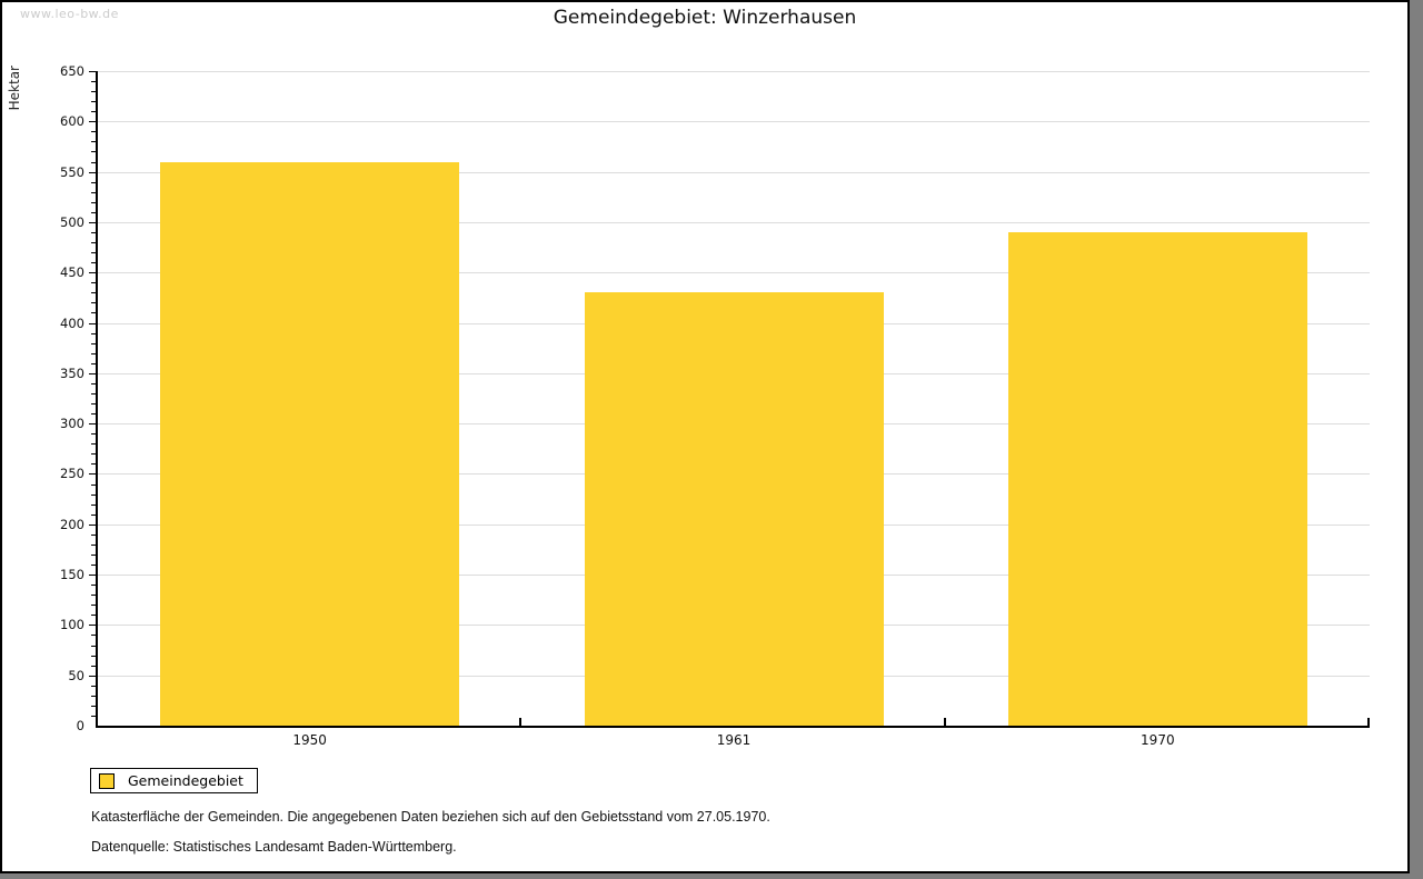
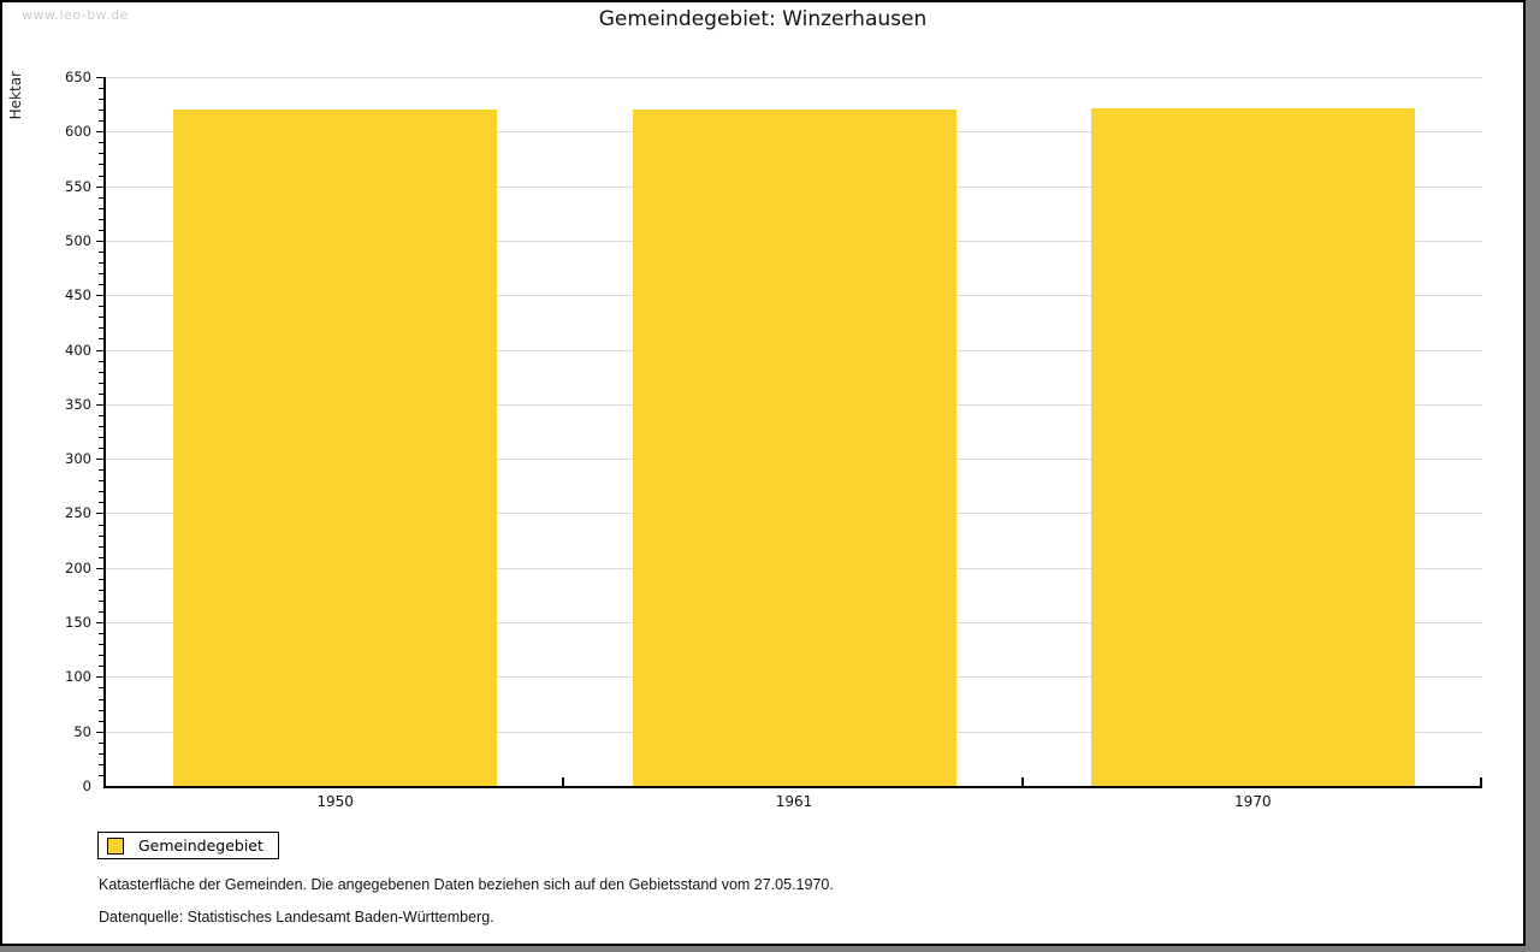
1950: 560 -> 620
1961: 430 -> 620
1970: 490 -> 620
